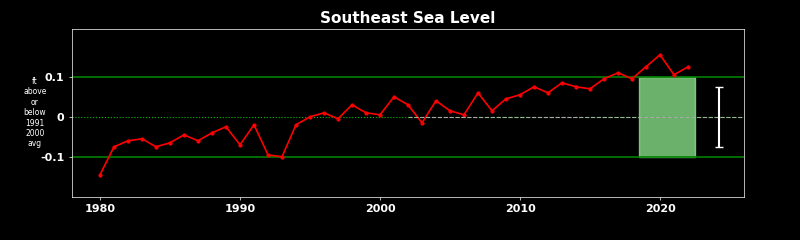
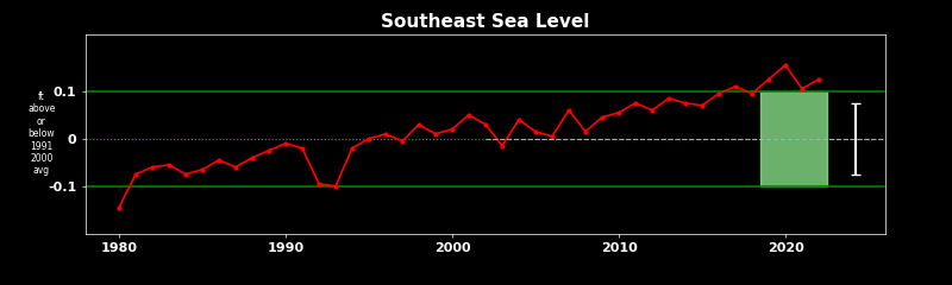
1990: -0.070 -> -0.010
2000: 0.005 -> 0.020
